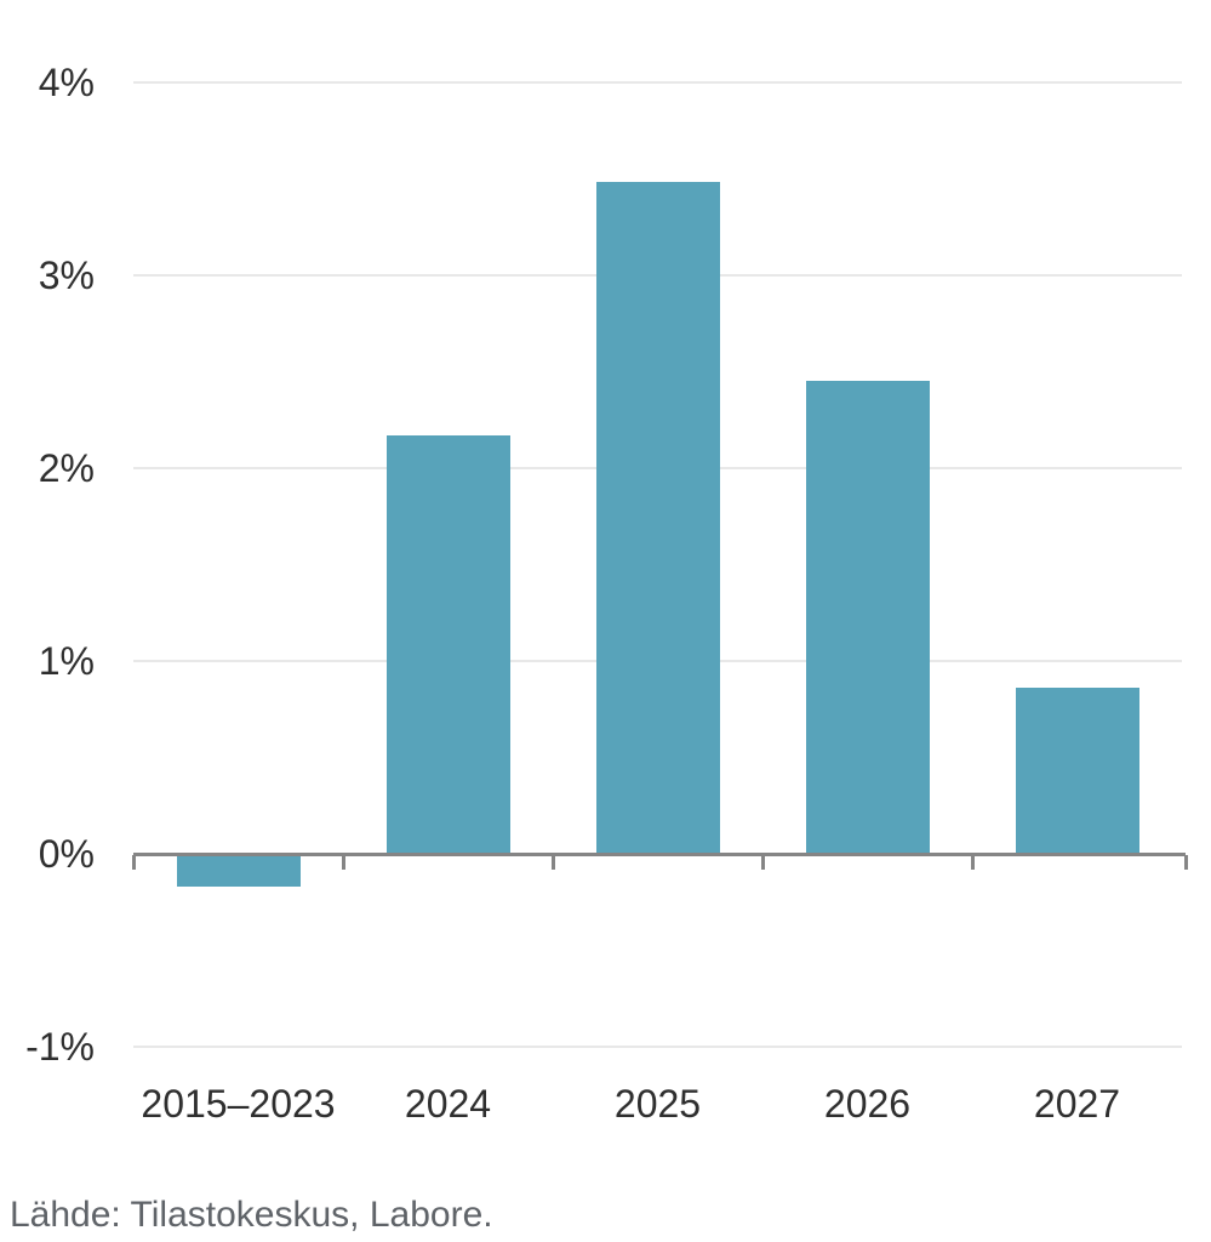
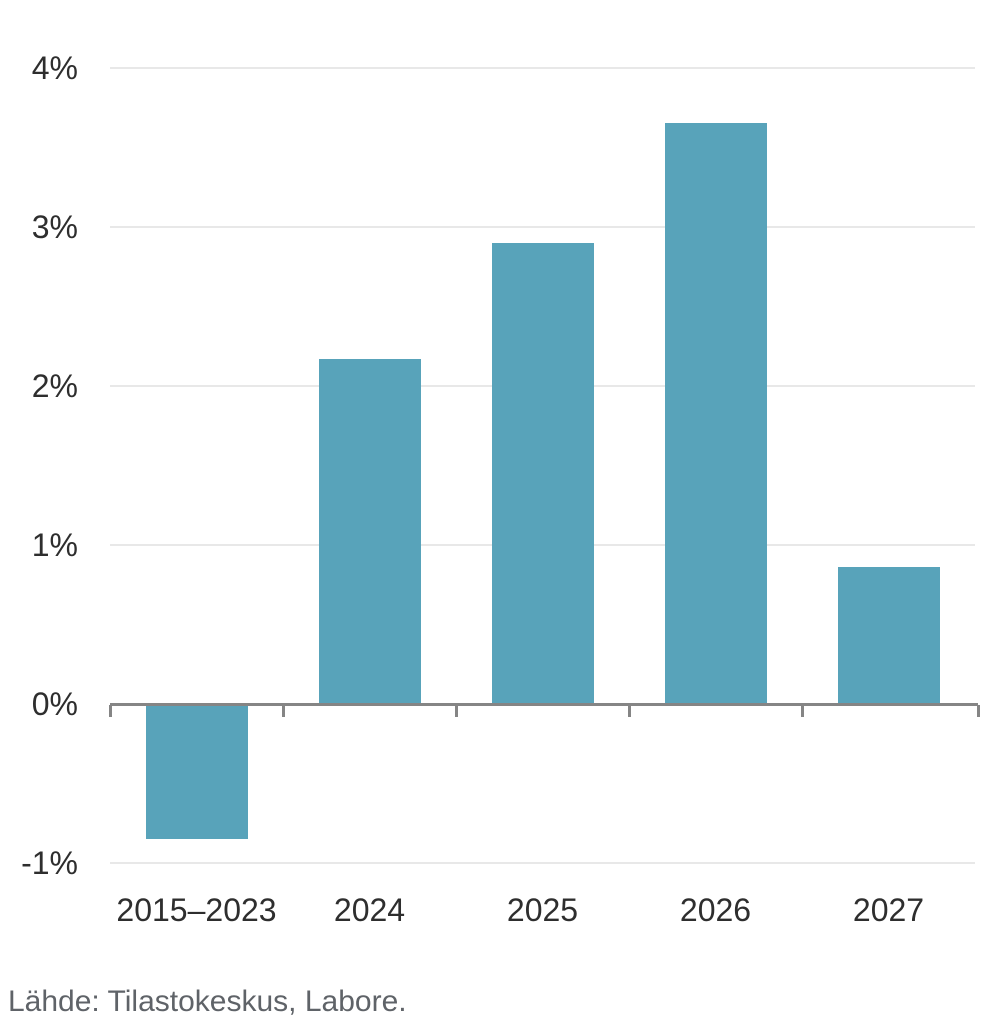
2015–2023: -0.17% -> -0.85%
2025: 3.48% -> 2.90%
2026: 2.45% -> 3.65%
